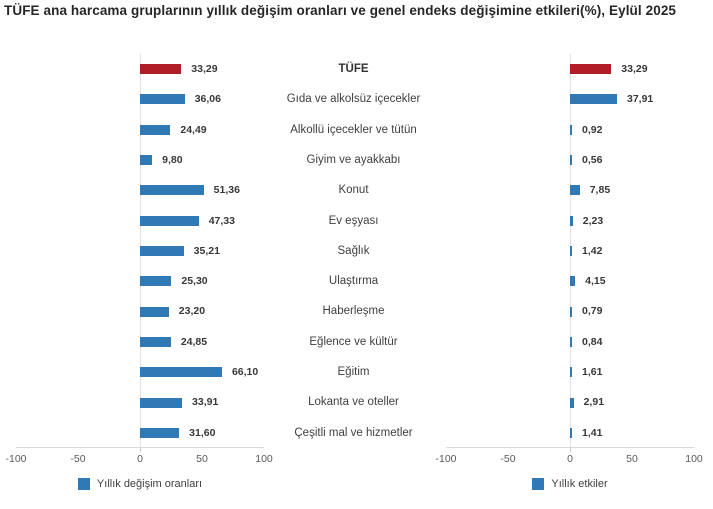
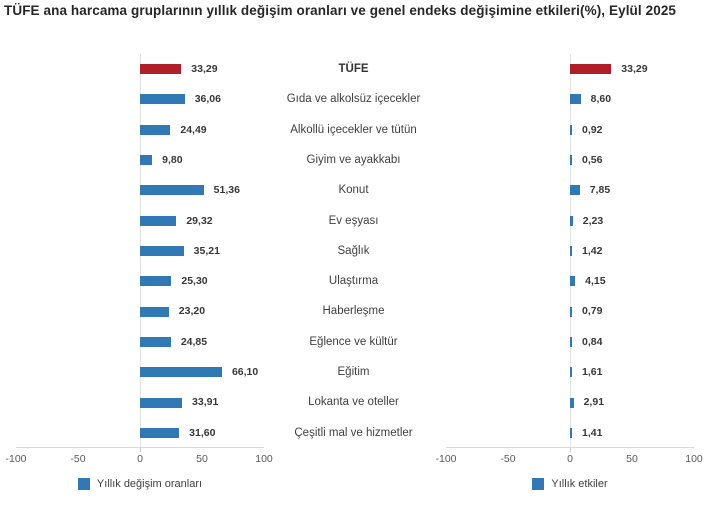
Yıllık etkiler/Gıda ve alkolsüz içecekler: 37,91 -> 8,60
Yıllık değişim oranları/Ev eşyası: 47,33 -> 29,32
